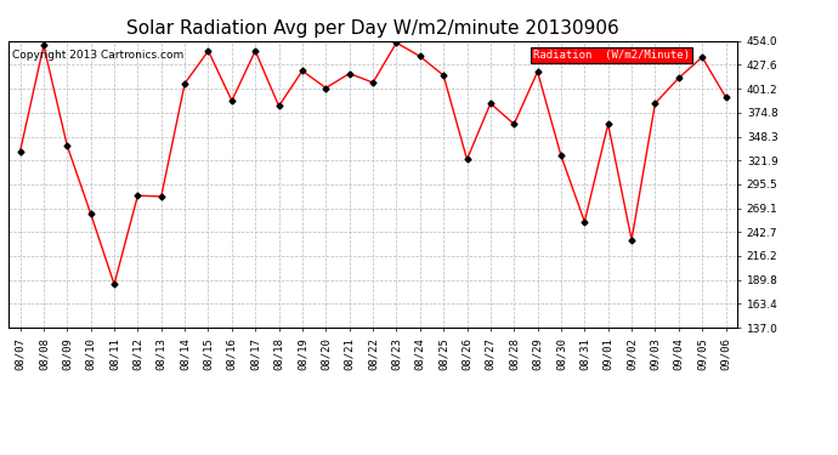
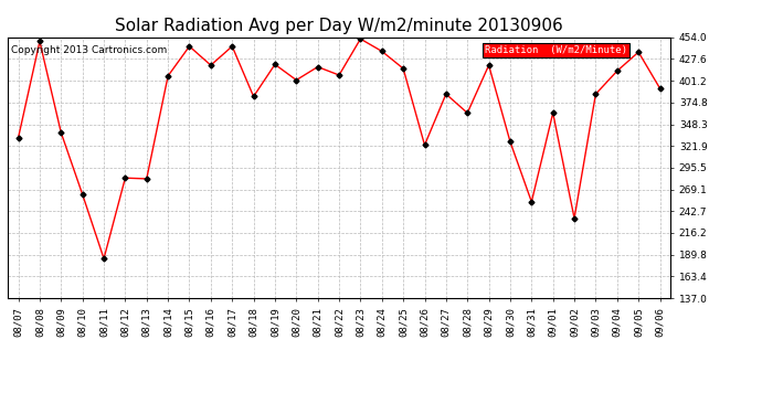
08/16: 388 -> 420
